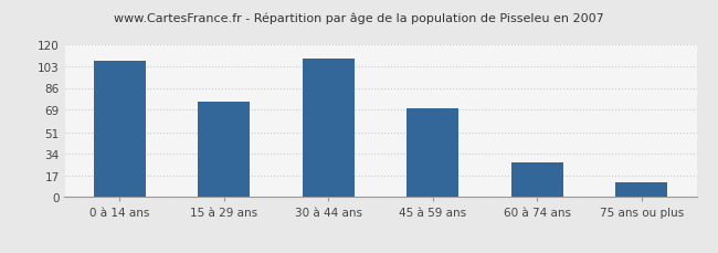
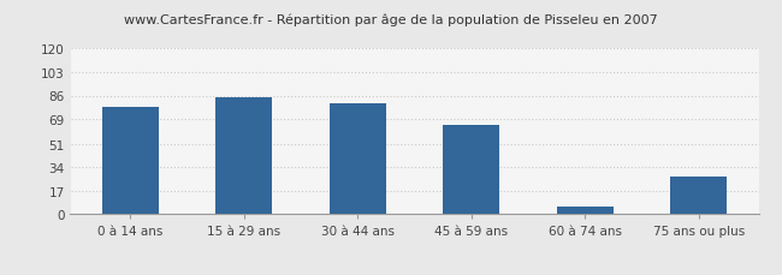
0 à 14 ans: 107 -> 78
15 à 29 ans: 75 -> 85
30 à 44 ans: 109 -> 80
45 à 59 ans: 70 -> 65
60 à 74 ans: 27 -> 6
75 ans ou plus: 12 -> 27
